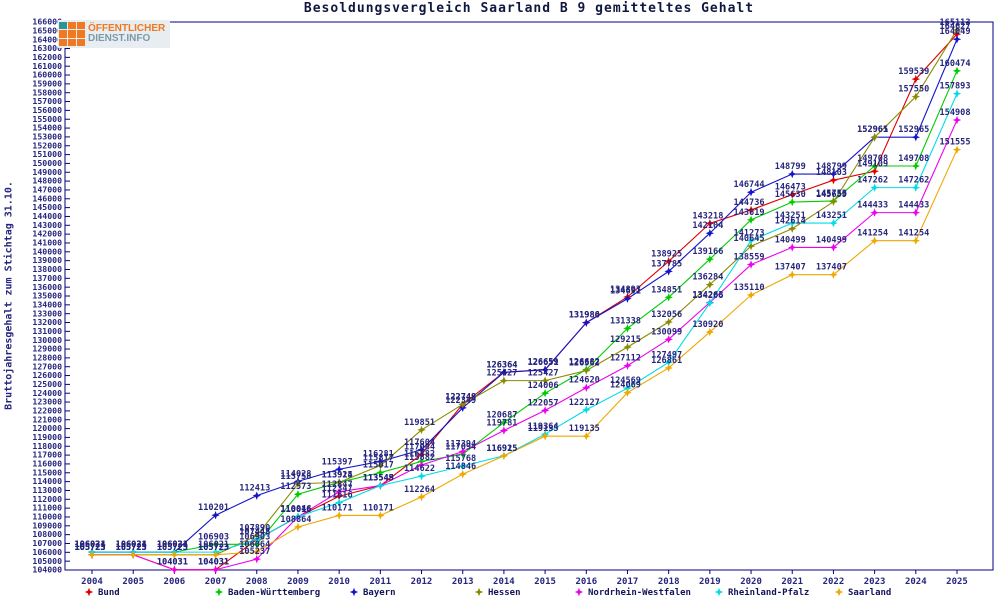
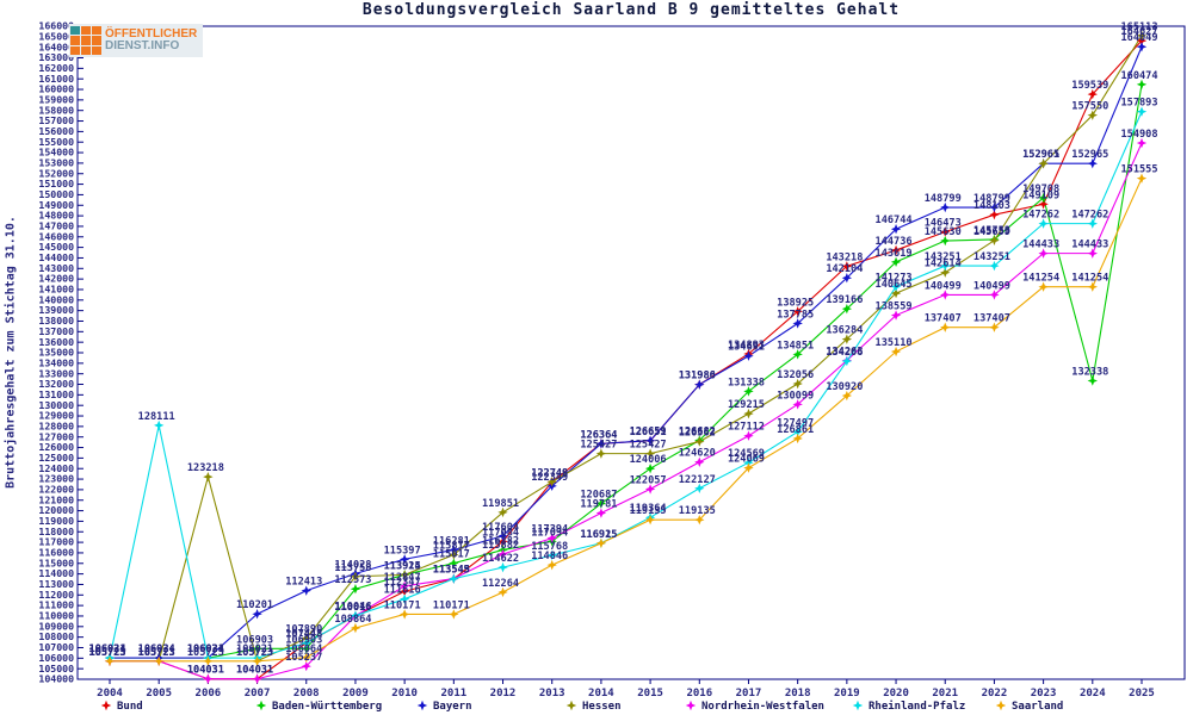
Rheinland-Pfalz/2005: 106021 -> 128111
Hessen/2006: 105723 -> 123218
Baden-Württemberg/2024: 149708 -> 132338
